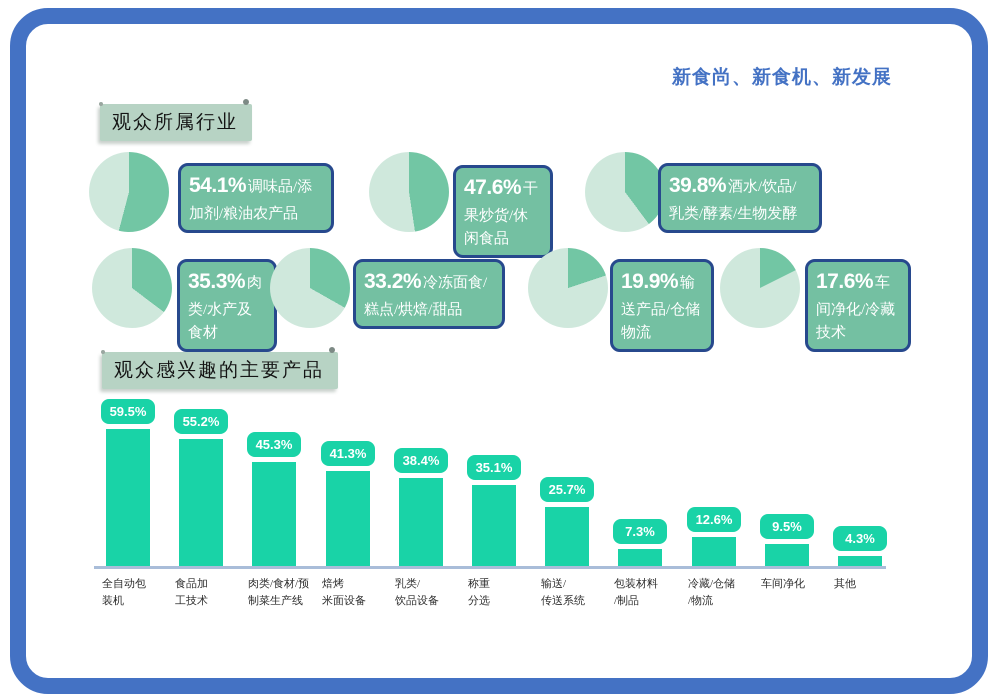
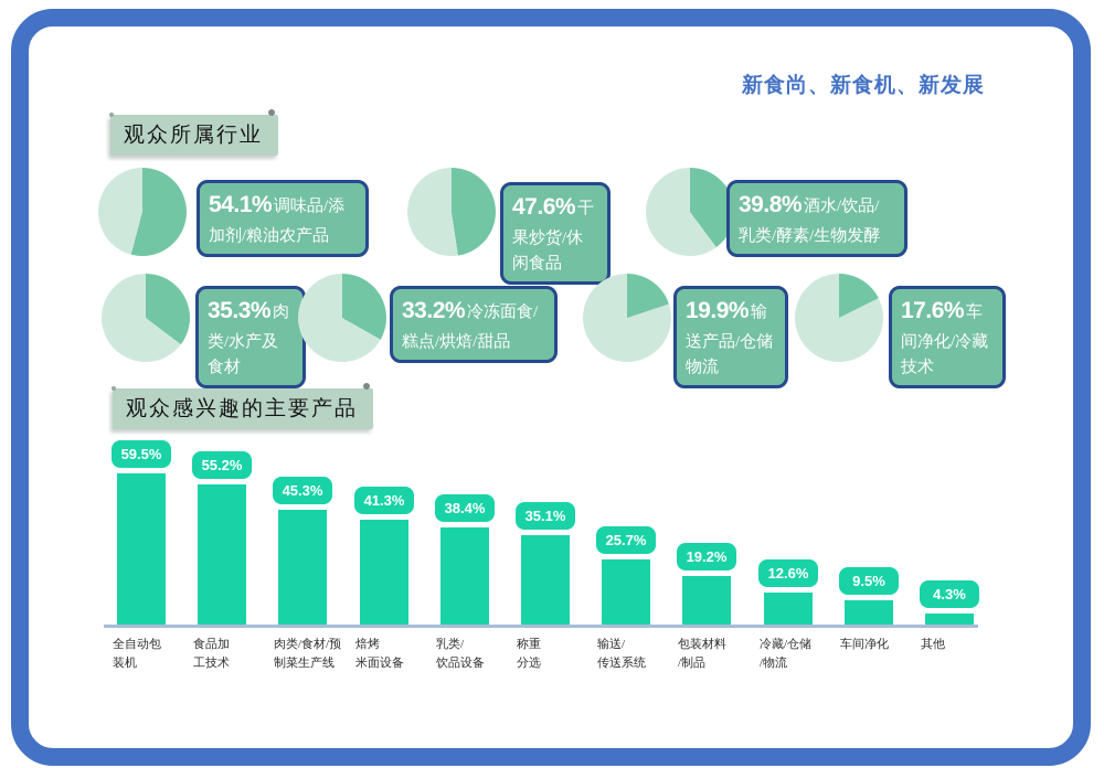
观众感兴趣的主要产品/包装材料/制品: 7.3% -> 19.2%
